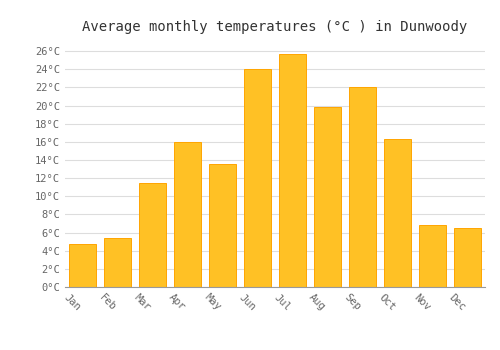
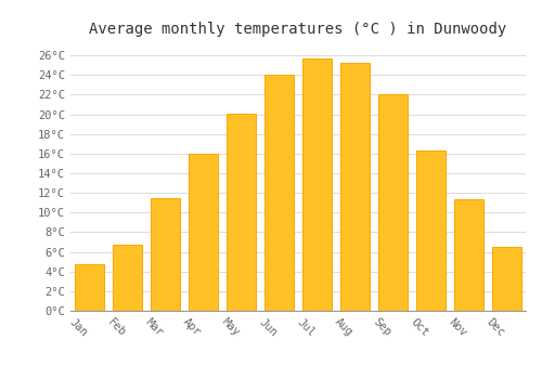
Feb: 5.4°C -> 6.7°C
May: 13.6°C -> 20.1°C
Aug: 19.8°C -> 25.2°C
Nov: 6.8°C -> 11.3°C
